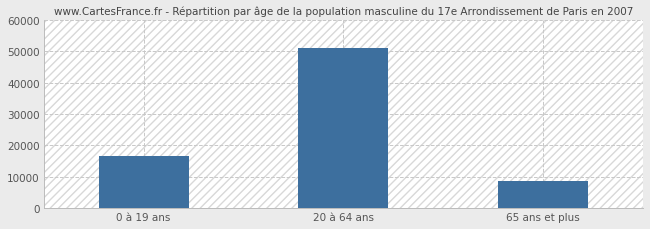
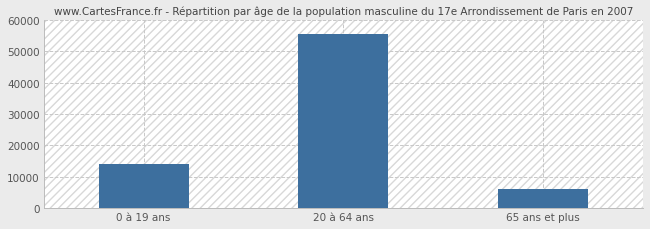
0 à 19 ans: 16500 -> 14000
20 à 64 ans: 51200 -> 55500
65 ans et plus: 8700 -> 6000
